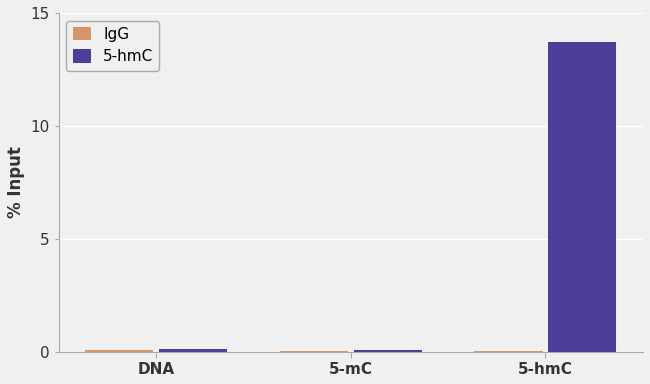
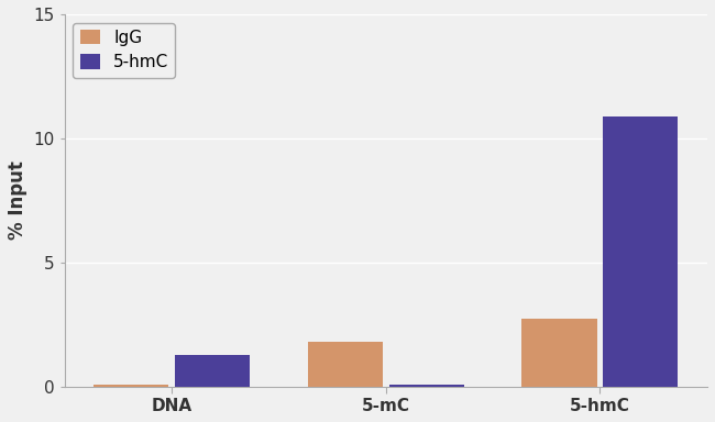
5-hmC/DNA: 0.13 -> 1.25
IgG/5-mC: 0.05 -> 1.80
IgG/5-hmC: 0.05 -> 2.75
5-hmC/5-hmC: 13.70 -> 10.90
